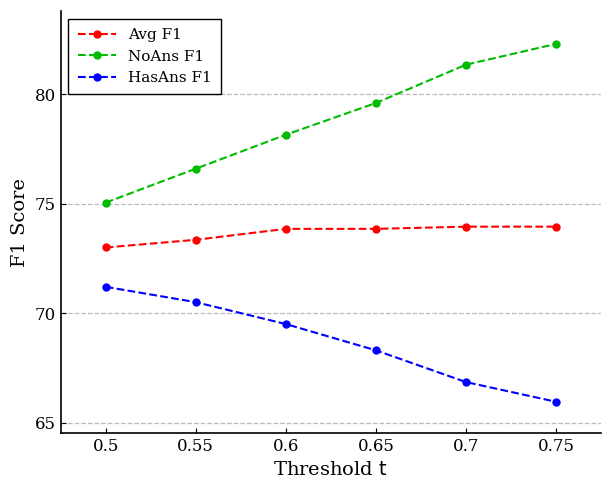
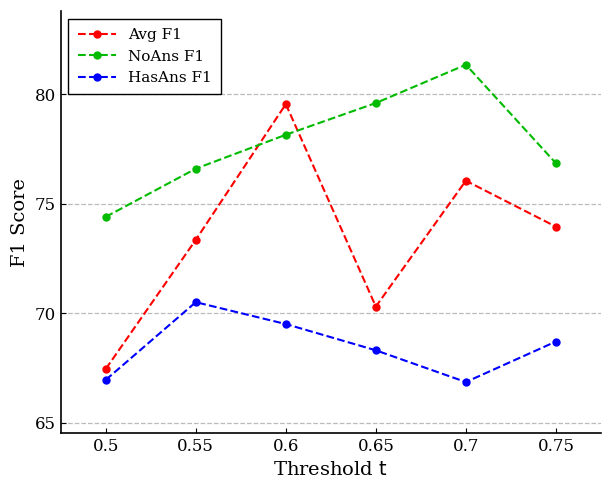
Avg F1/0.5: 73.00 -> 67.45
NoAns F1/0.5: 75.05 -> 74.40
HasAns F1/0.5: 71.20 -> 66.95
Avg F1/0.6: 73.85 -> 79.55
Avg F1/0.65: 73.85 -> 70.30
Avg F1/0.7: 73.95 -> 76.05
NoAns F1/0.75: 82.30 -> 76.85
HasAns F1/0.75: 65.95 -> 68.70
